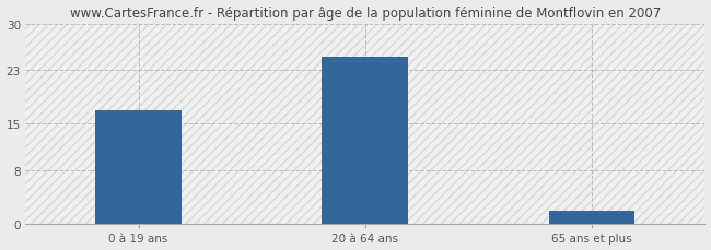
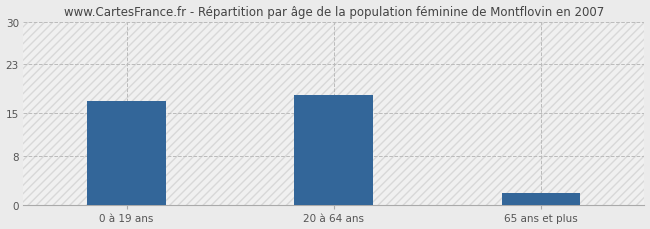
20 à 64 ans: 25 -> 18
